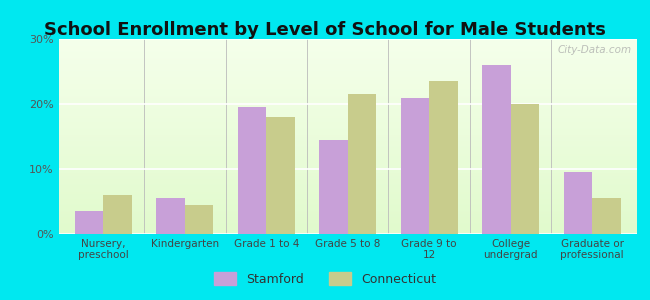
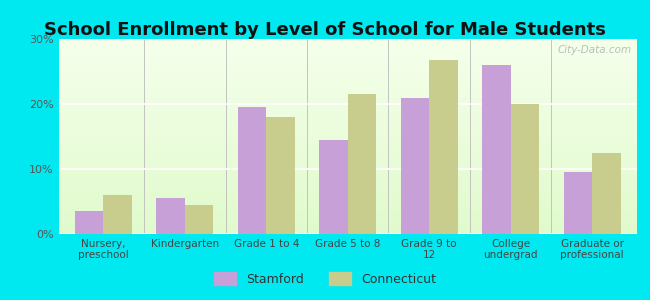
Connecticut/Grade 9 to 12: 23.5% -> 26.8%
Connecticut/Graduate or professional: 5.5% -> 12.4%
